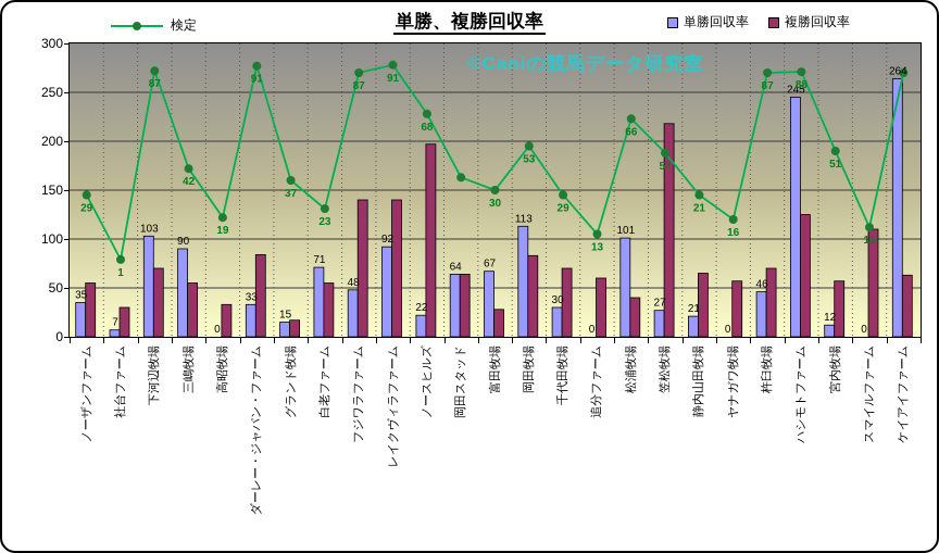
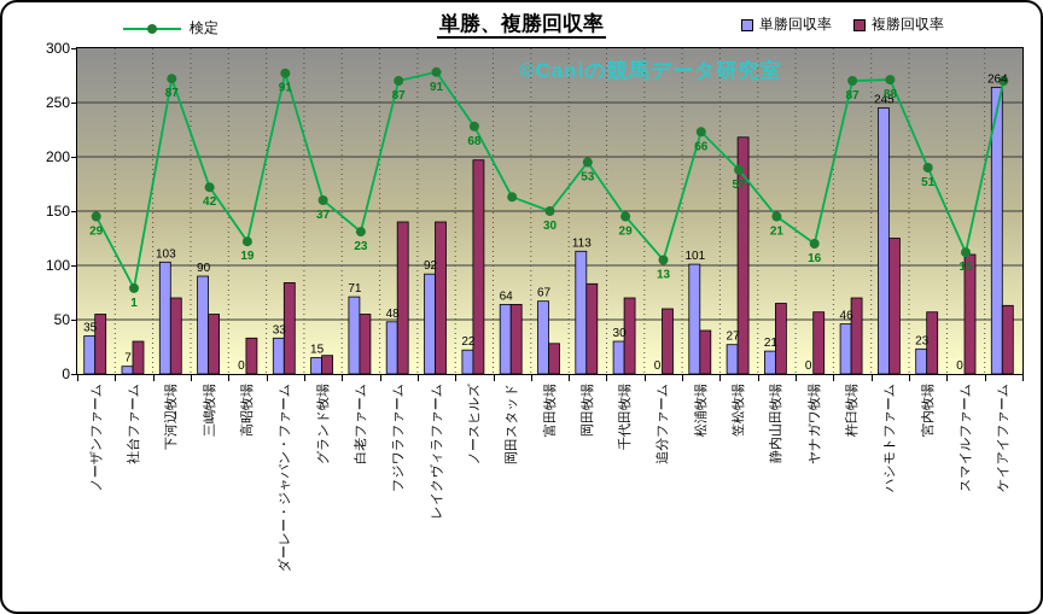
単勝回収率/宮内牧場: 12 -> 23
